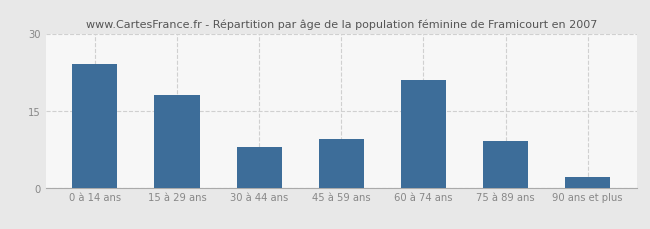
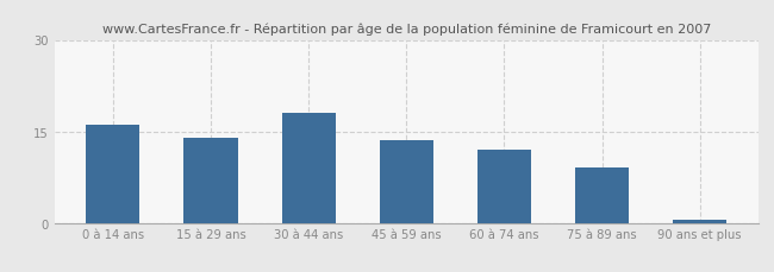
0 à 14 ans: 24.0 -> 16.0
15 à 29 ans: 18.0 -> 14.0
30 à 44 ans: 8.0 -> 18.0
45 à 59 ans: 9.4 -> 13.5
60 à 74 ans: 21.0 -> 12.0
90 ans et plus: 2.0 -> 0.5
